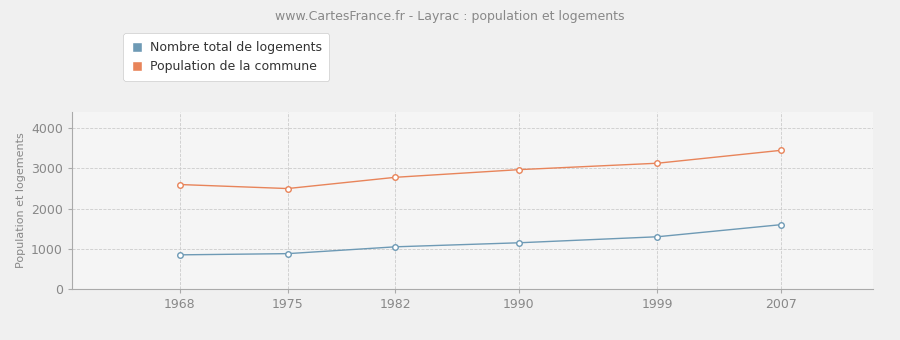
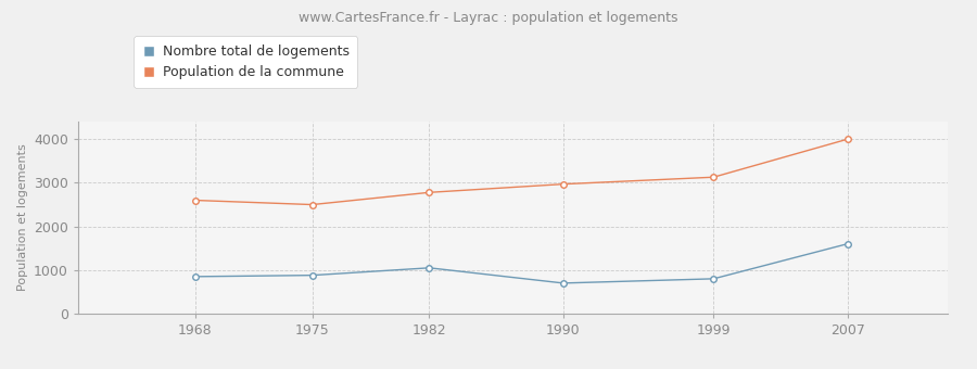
Nombre total de logements/1990: 1150 -> 700
Nombre total de logements/1999: 1300 -> 800
Population de la commune/2007: 3450 -> 4000
